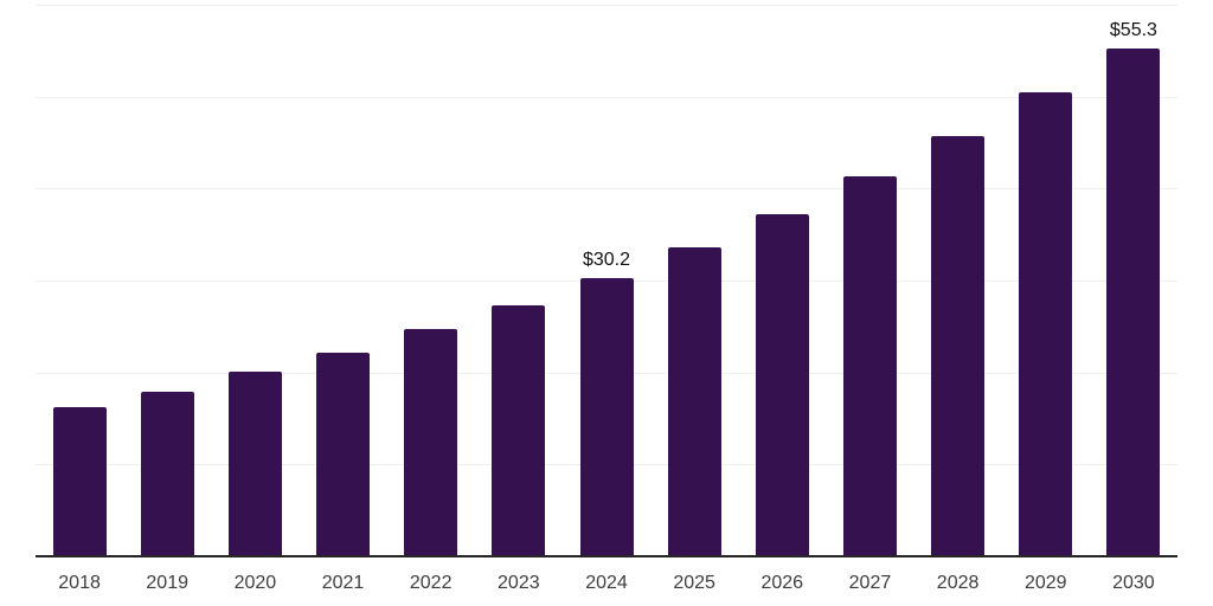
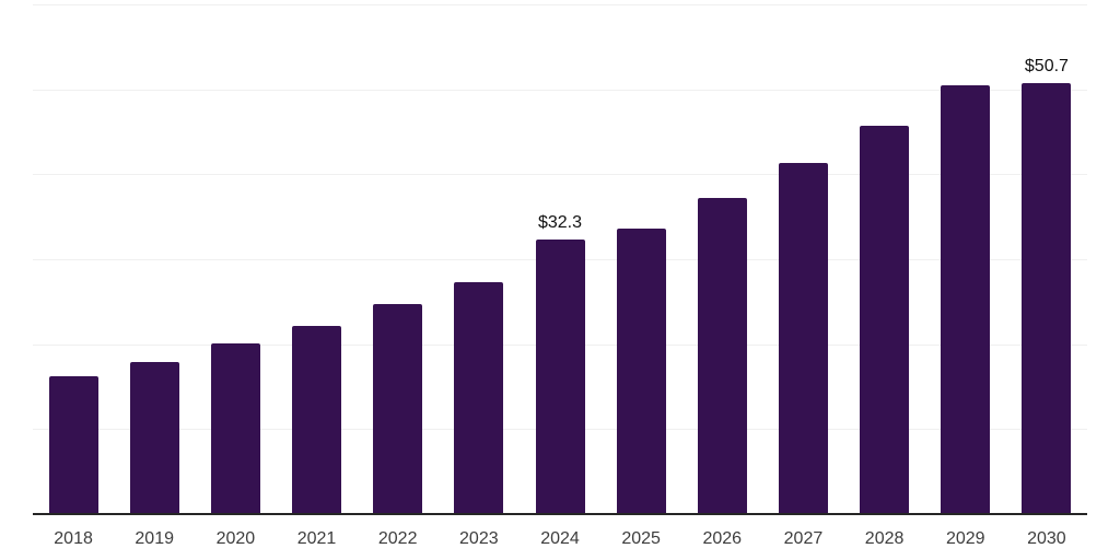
2024: $30.2 -> $32.3
2030: $55.3 -> $50.7
